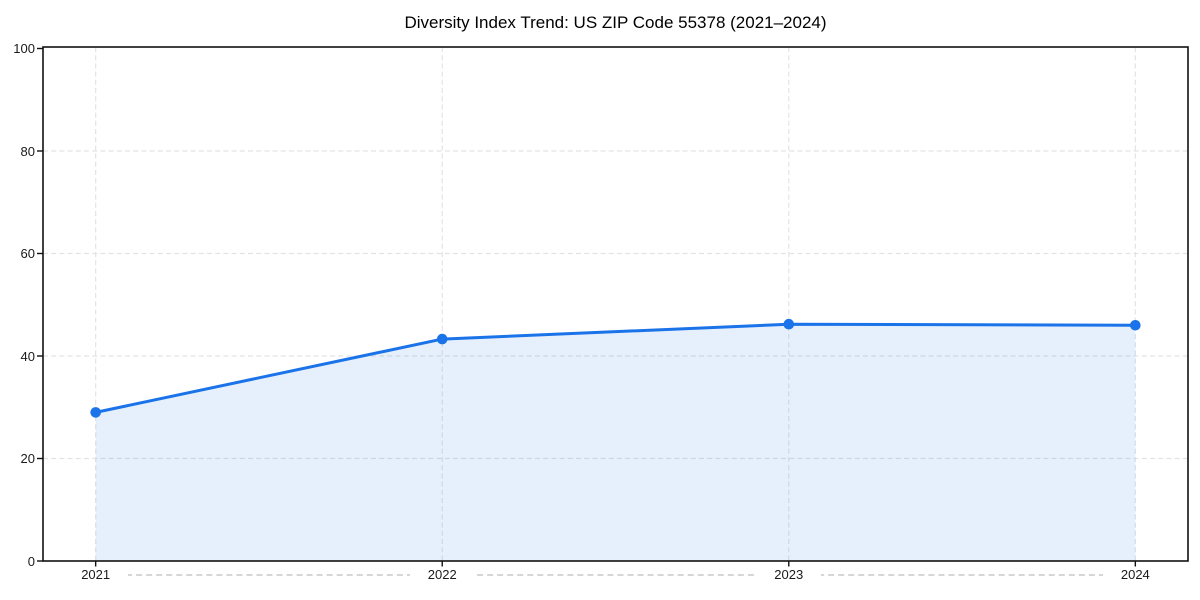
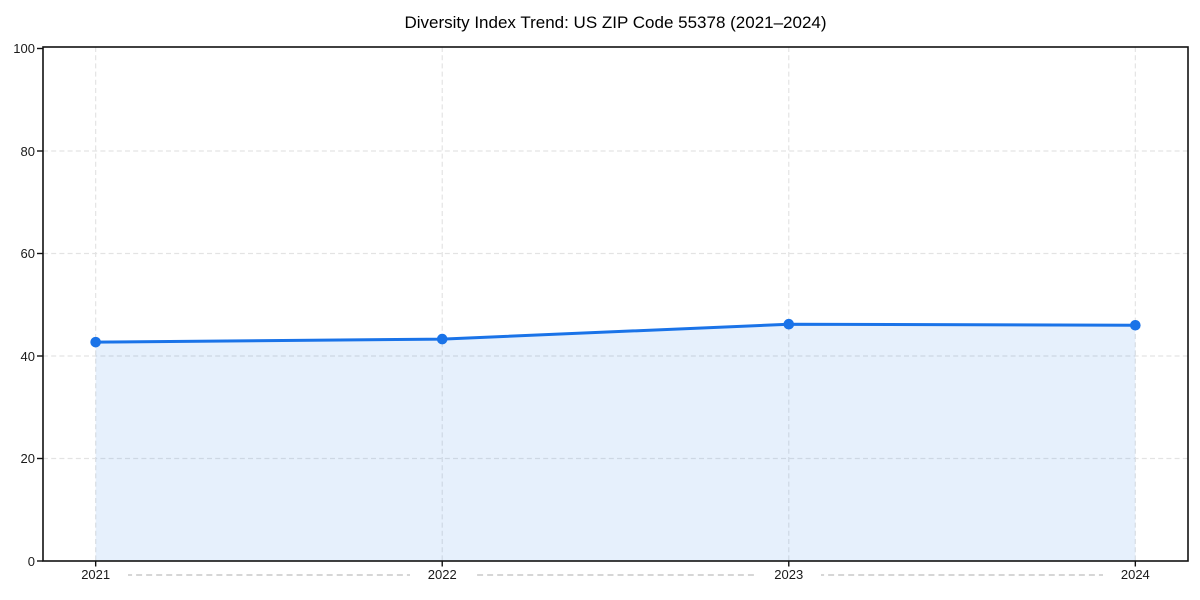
2021: 29 -> 43
